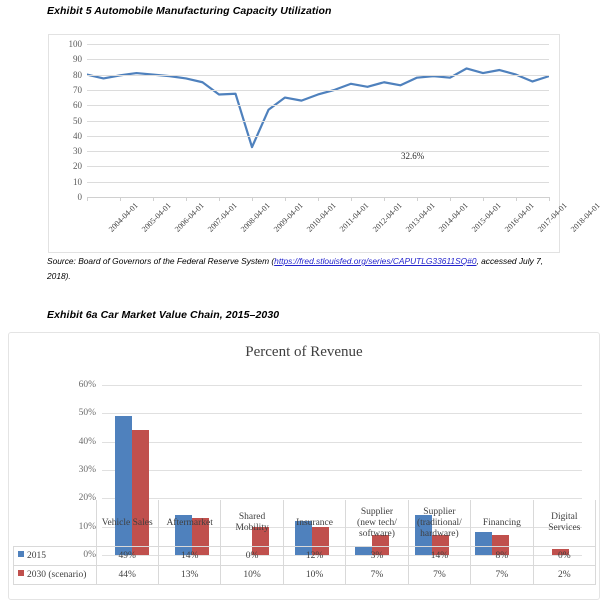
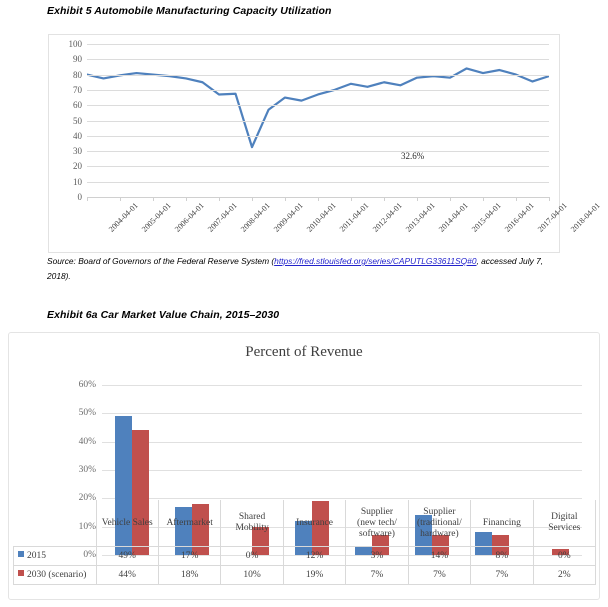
Percent of Revenue/2015/Aftermarket: 14% -> 17%
Percent of Revenue/2030 (scenario)/Aftermarket: 13% -> 18%
Percent of Revenue/2030 (scenario)/Insurance: 10% -> 19%
